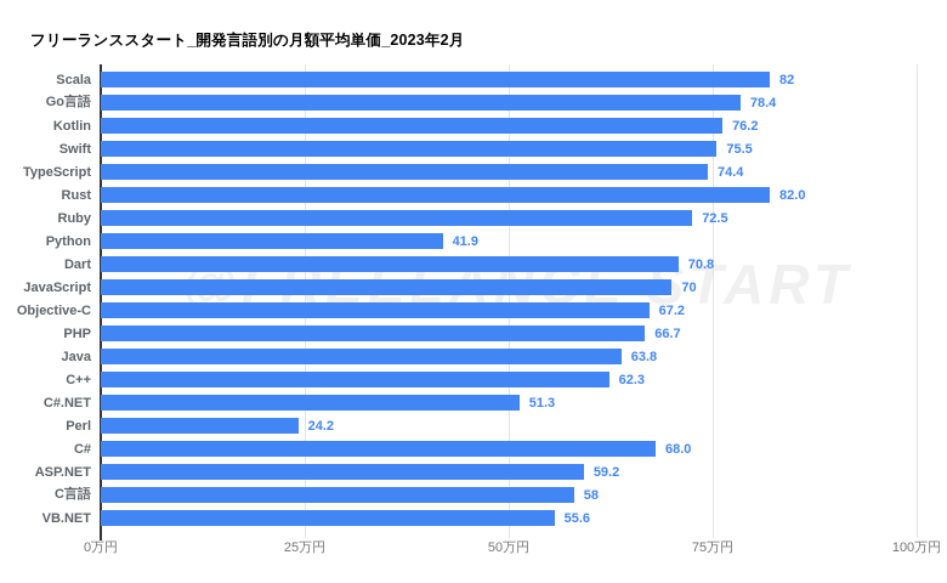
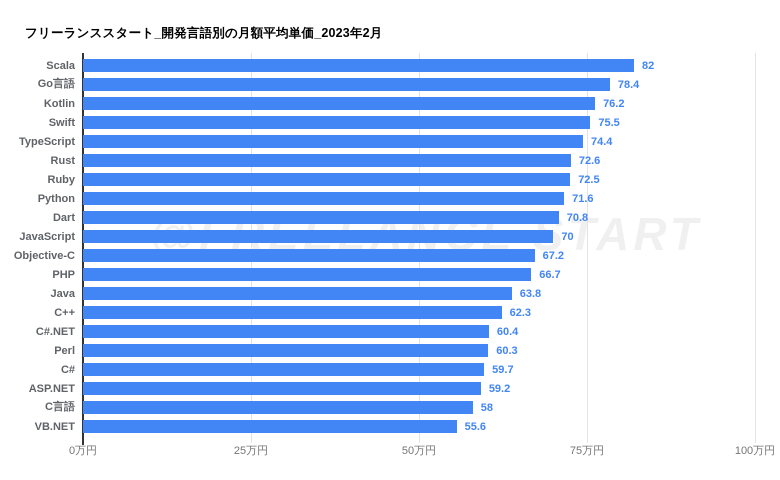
Rust: 82.0 -> 72.6
Python: 41.9 -> 71.6
C#.NET: 51.3 -> 60.4
Perl: 24.2 -> 60.3
C#: 68.0 -> 59.7
